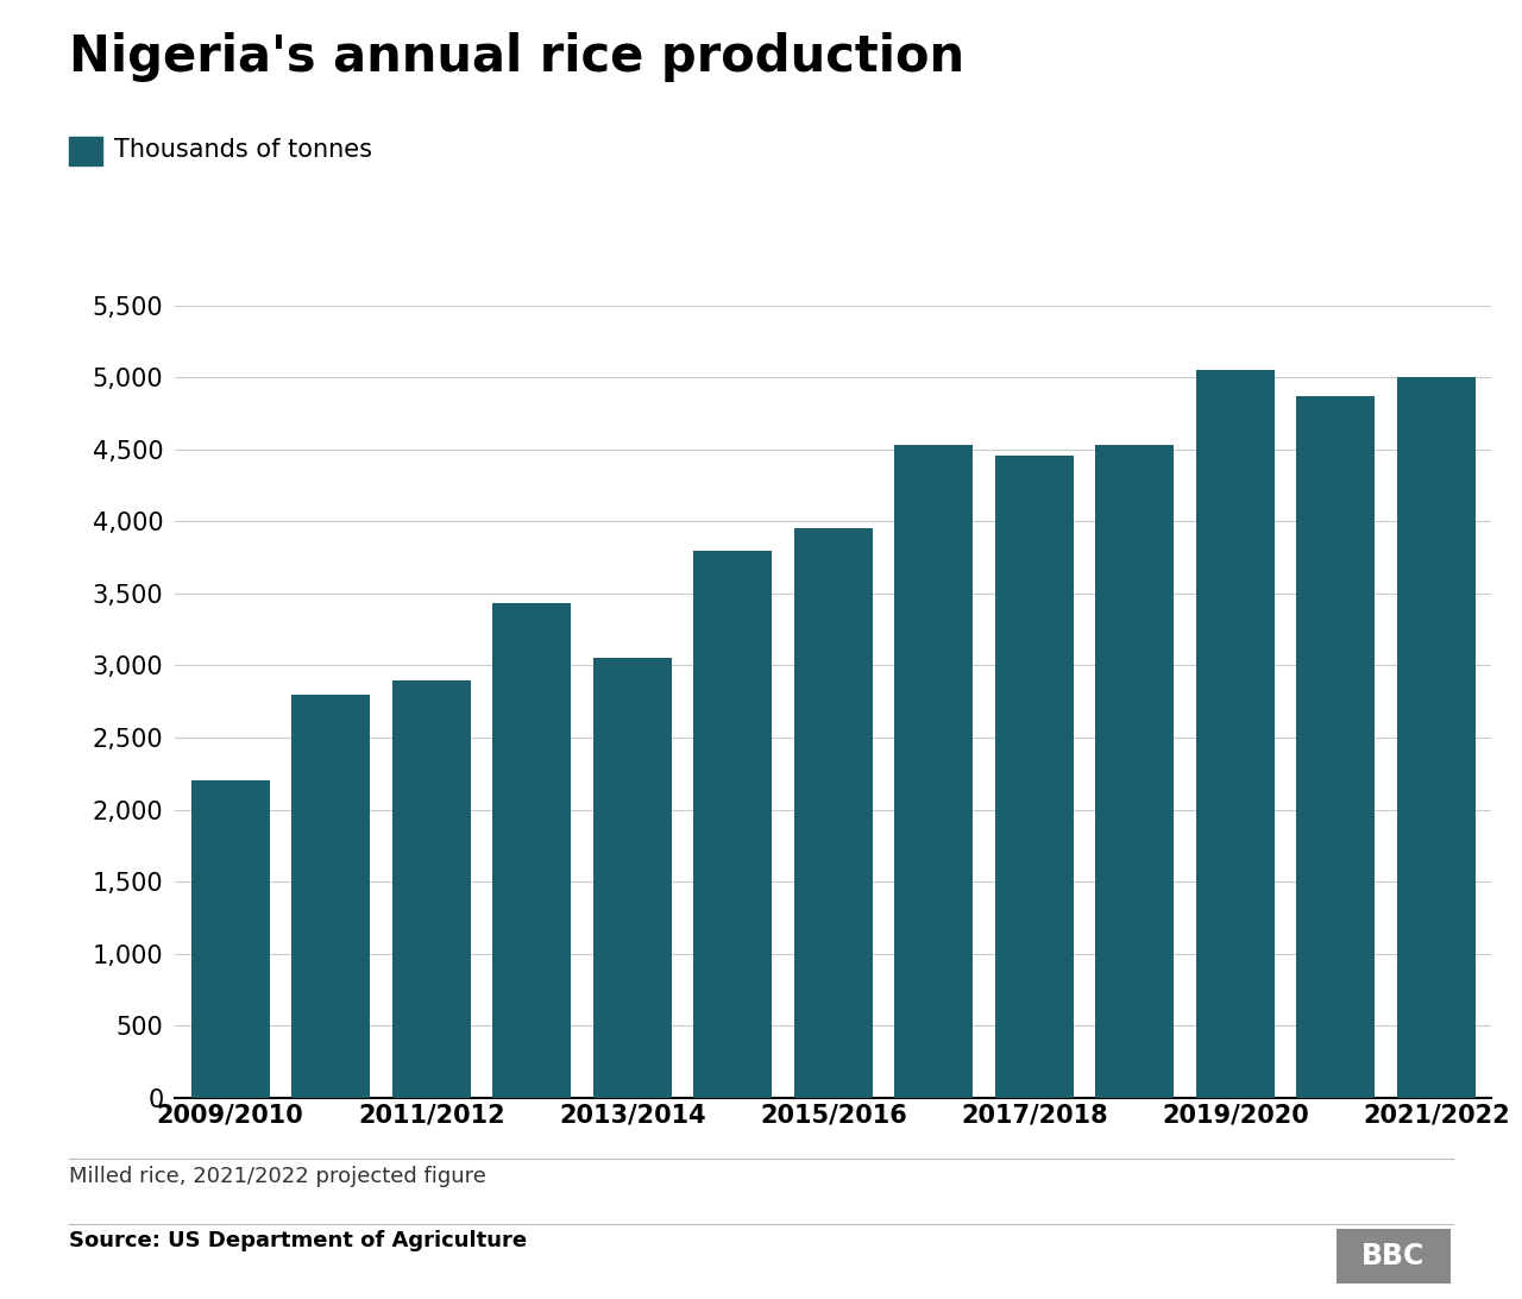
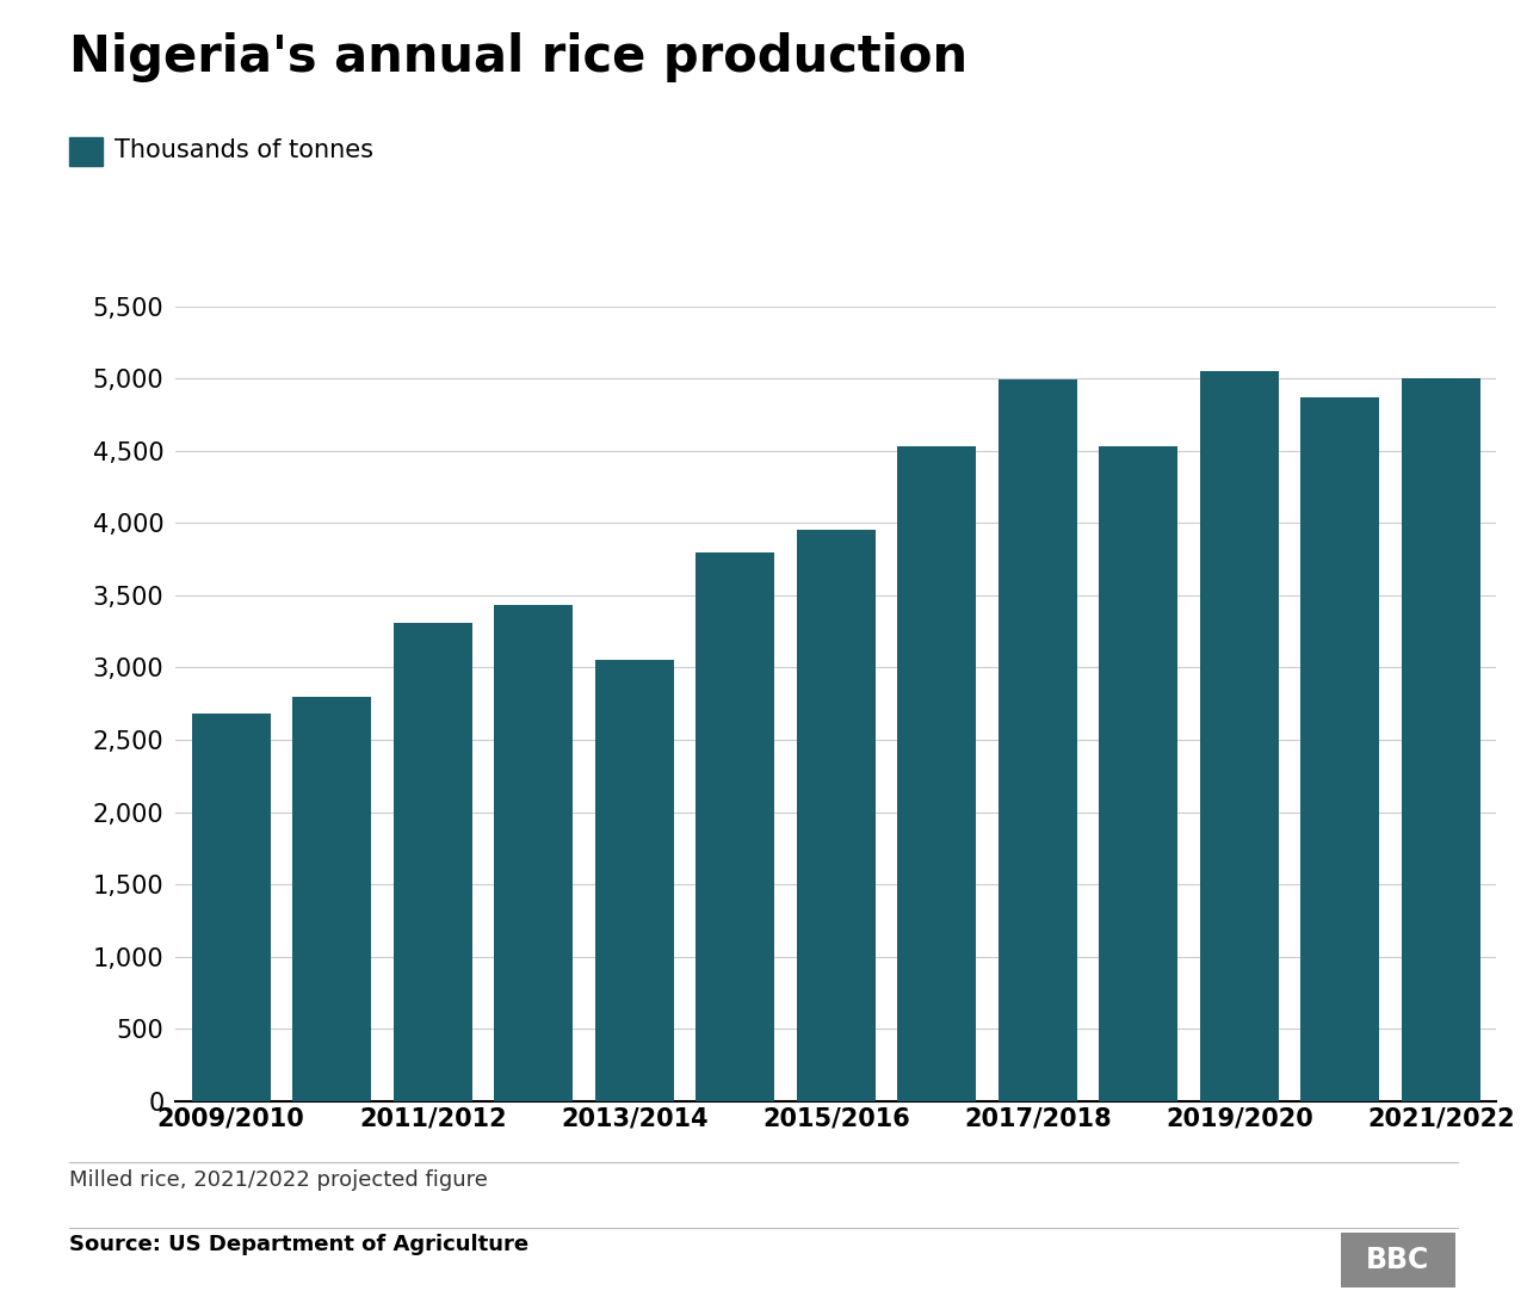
2009/2010: 2,200 -> 2,680
2011/2012: 2,900 -> 3,310
2017/2018: 4,460 -> 4,990
